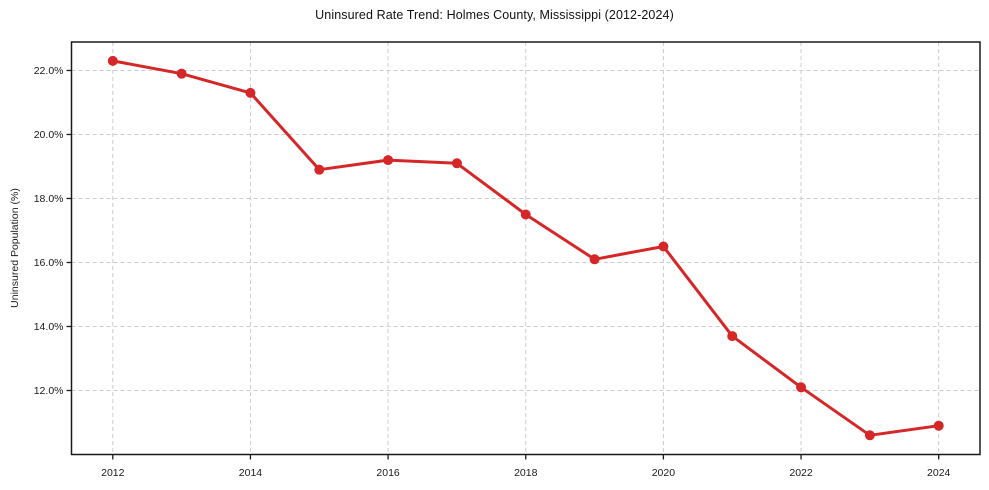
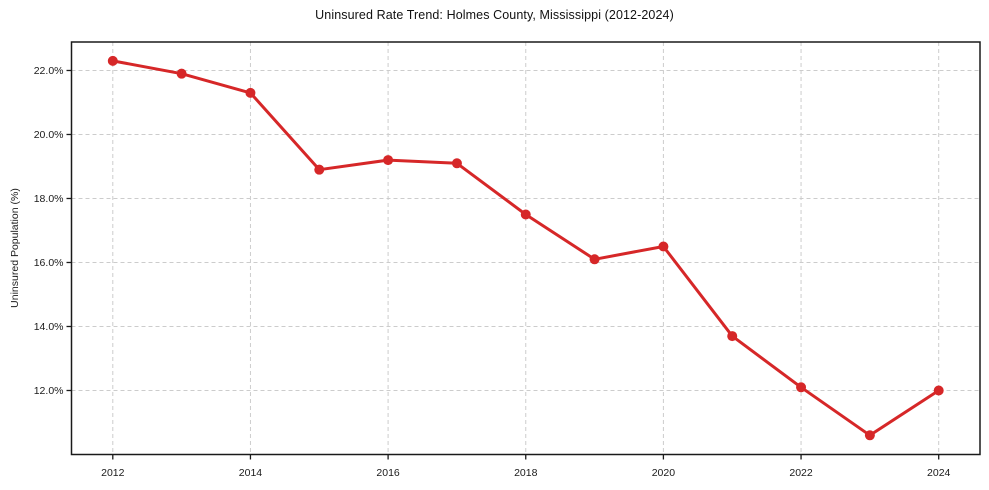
2024: 10.9% -> 12.0%
